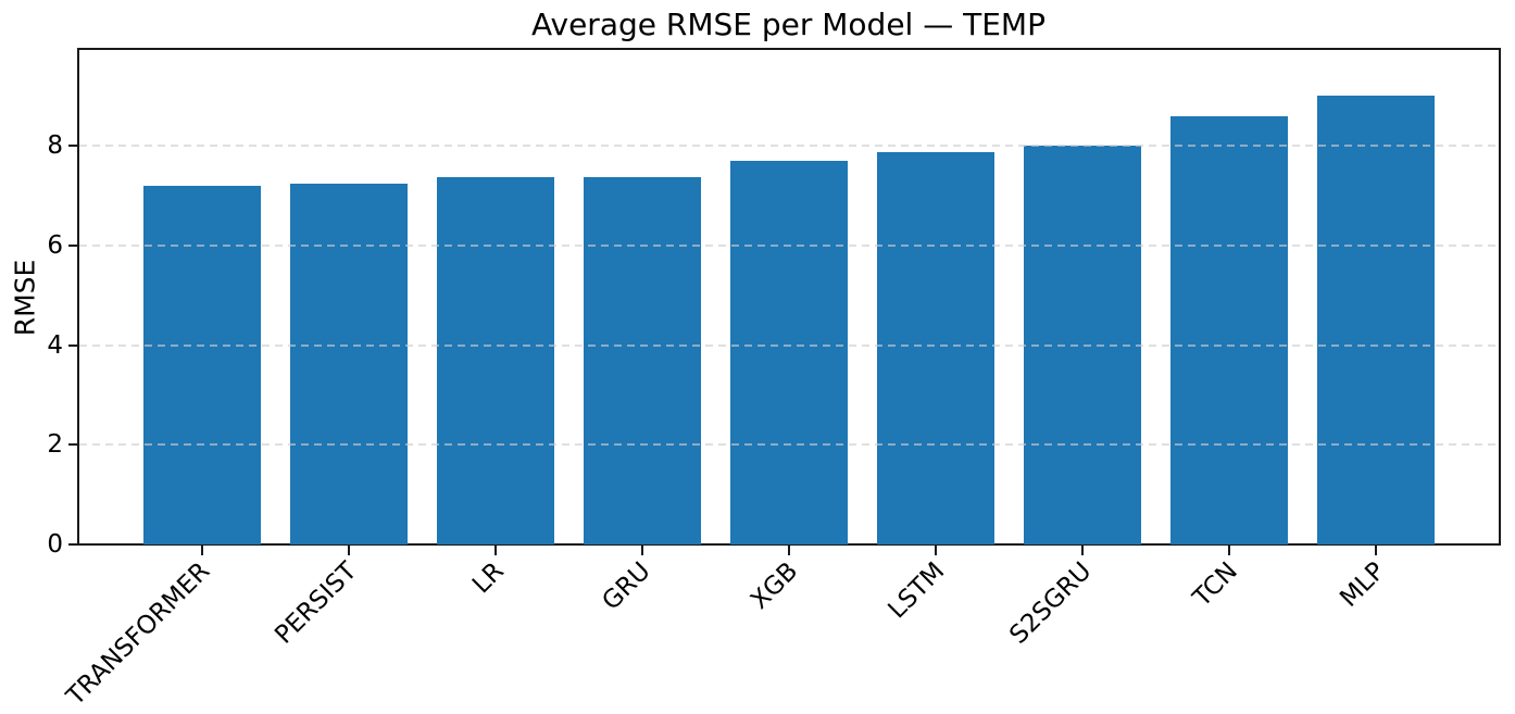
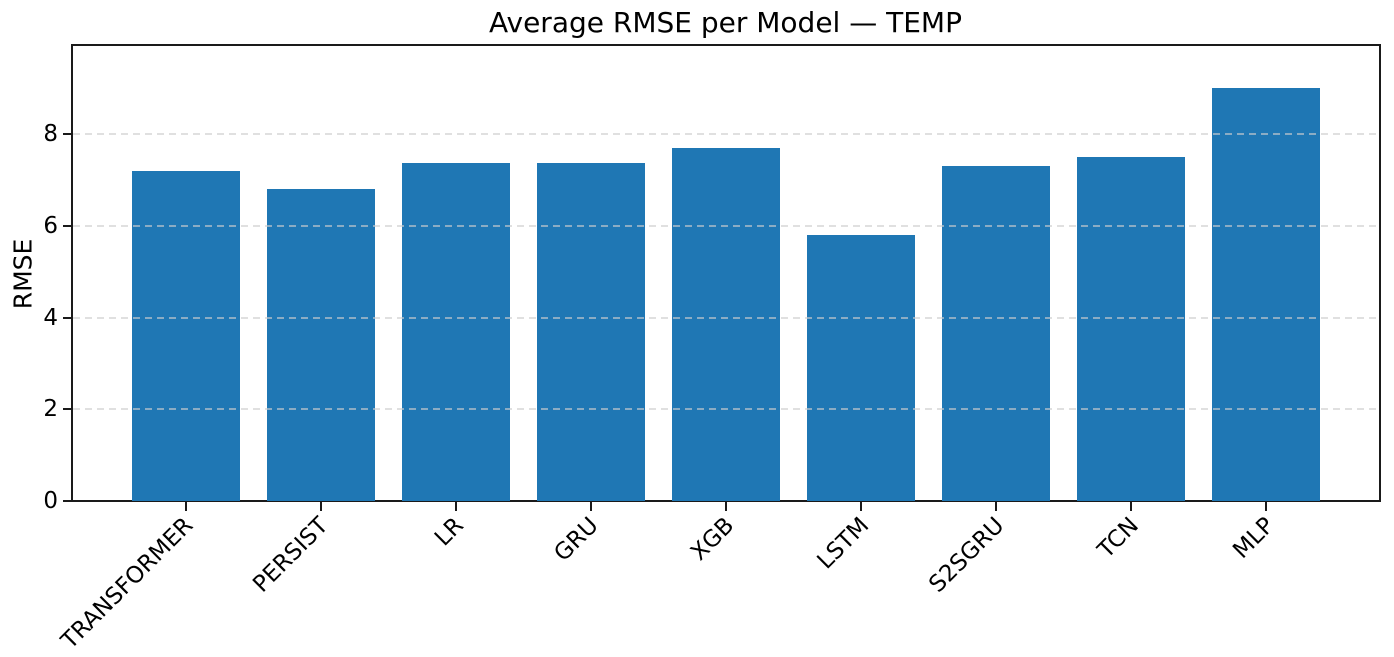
PERSIST: 7.2 -> 6.8
LSTM: 7.9 -> 5.8
S2SGRU: 8.0 -> 7.3
TCN: 8.6 -> 7.5
